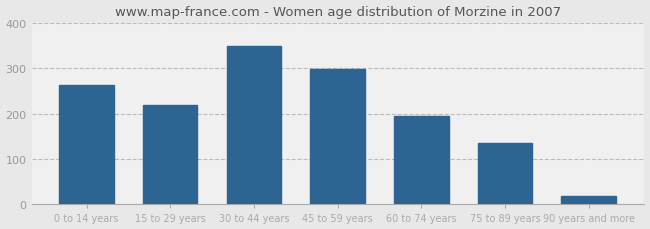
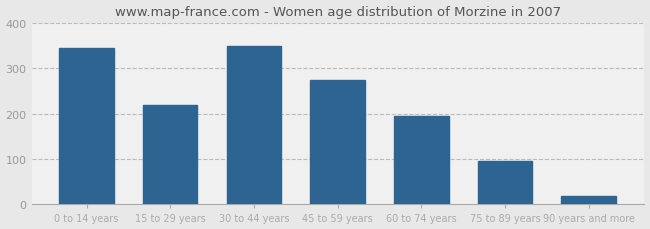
0 to 14 years: 263 -> 345
45 to 59 years: 298 -> 275
75 to 89 years: 135 -> 95
